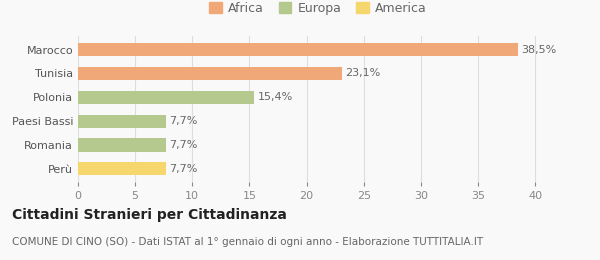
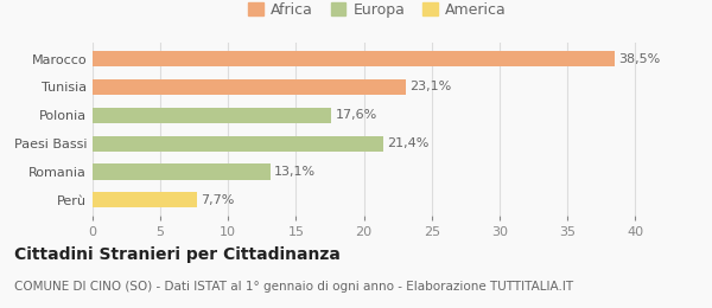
Polonia: 15,4% -> 17,6%
Paesi Bassi: 7,7% -> 21,4%
Romania: 7,7% -> 13,1%
